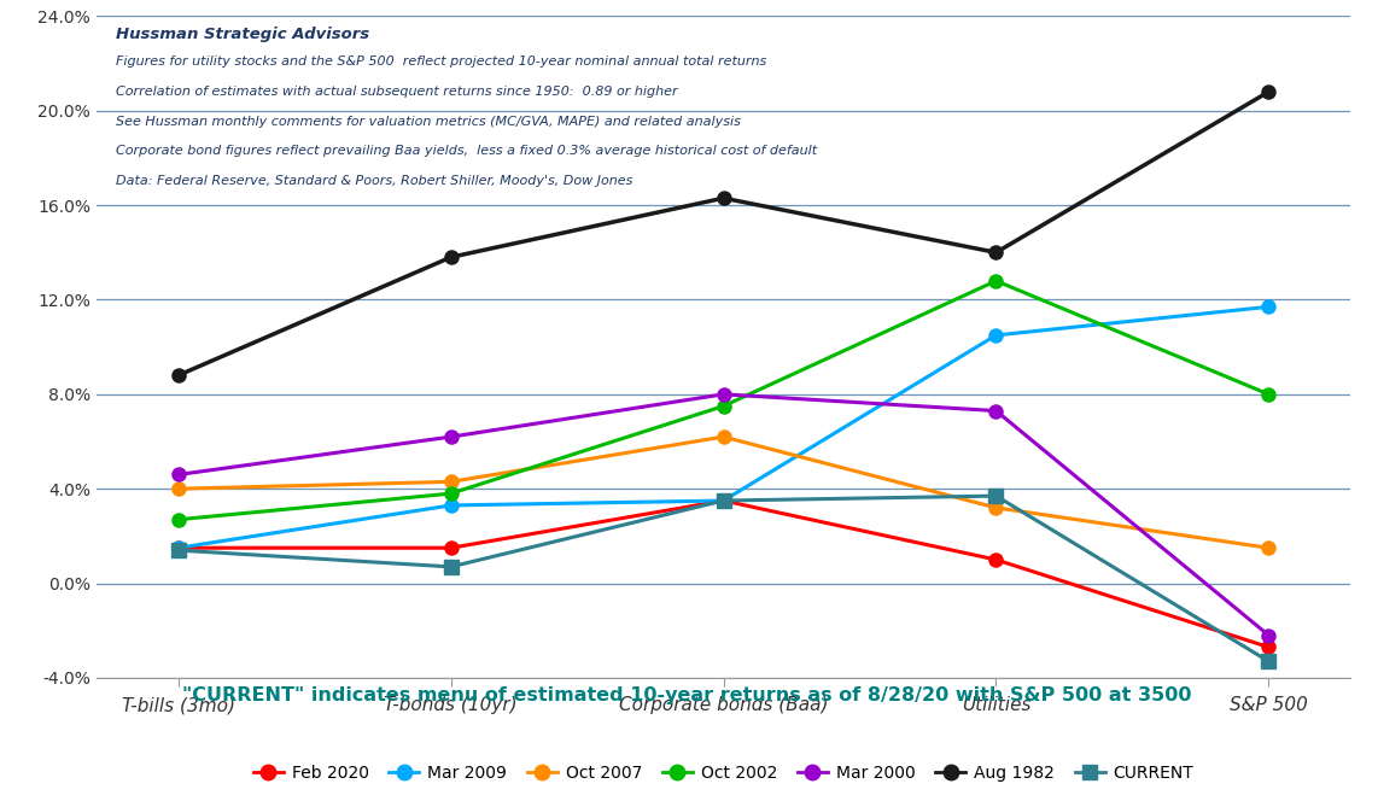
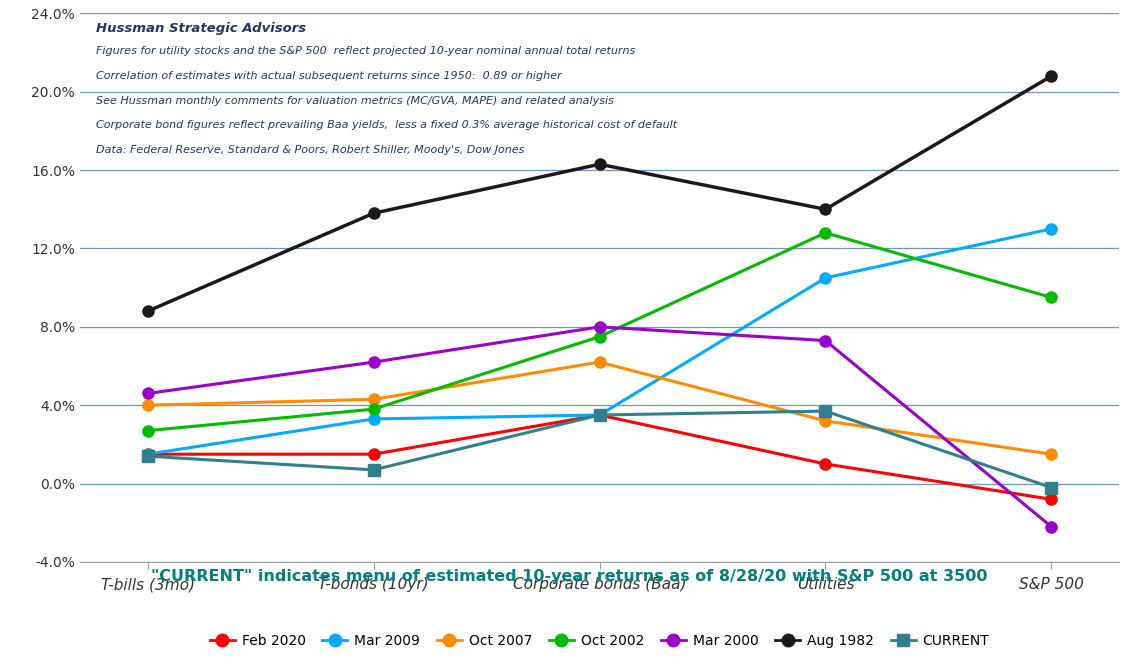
Feb 2020/S&P 500: -2.7% -> -0.8%
Mar 2009/S&P 500: 11.7% -> 13.0%
Oct 2002/S&P 500: 8.0% -> 9.5%
CURRENT/S&P 500: -3.3% -> -0.2%
